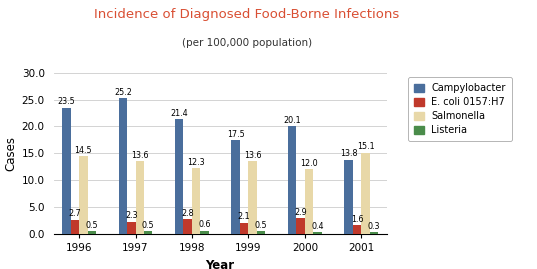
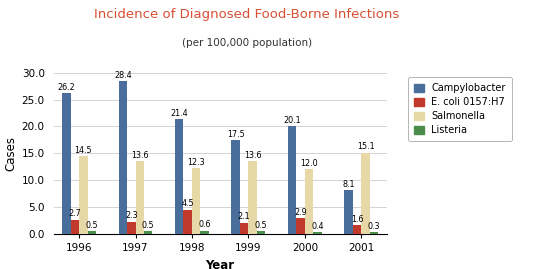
Campylobacter/1996: 23.5 -> 26.2
Campylobacter/1997: 25.2 -> 28.4
E. coli 0157:H7/1998: 2.8 -> 4.5
Campylobacter/2001: 13.8 -> 8.1
